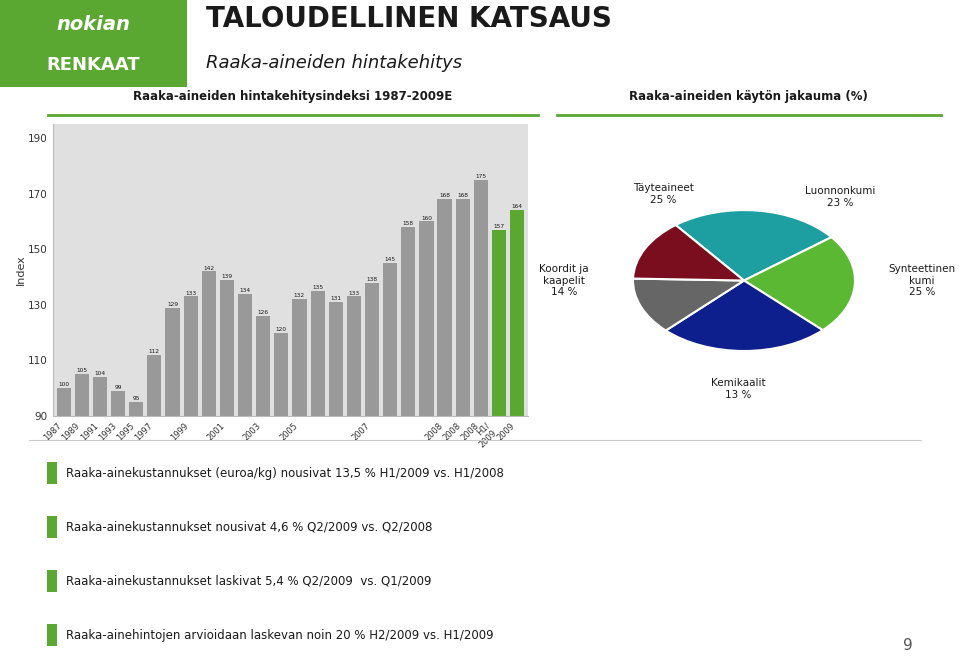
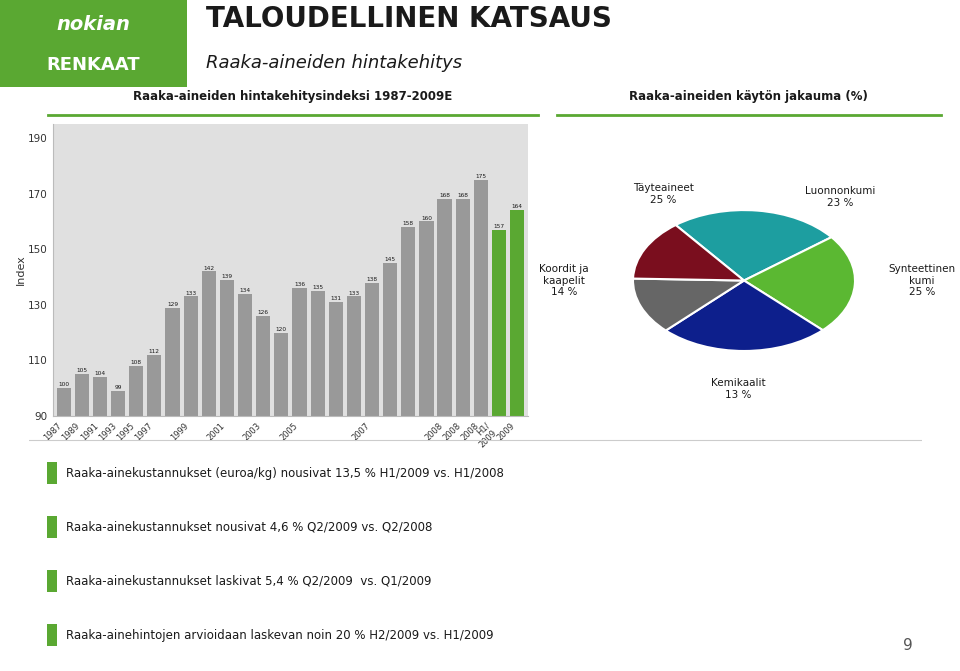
1995: 95 -> 108
2005: 132 -> 136
